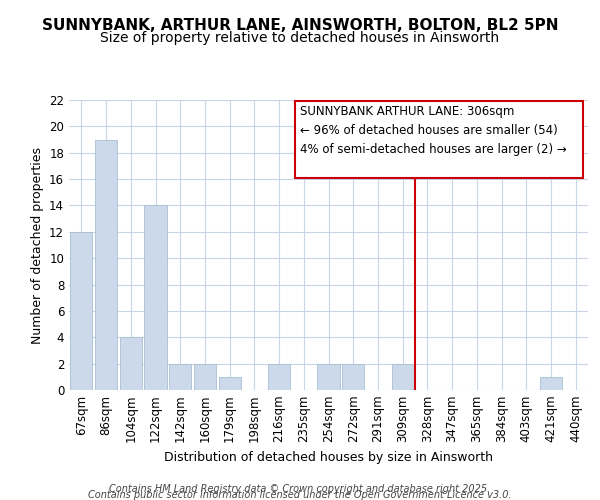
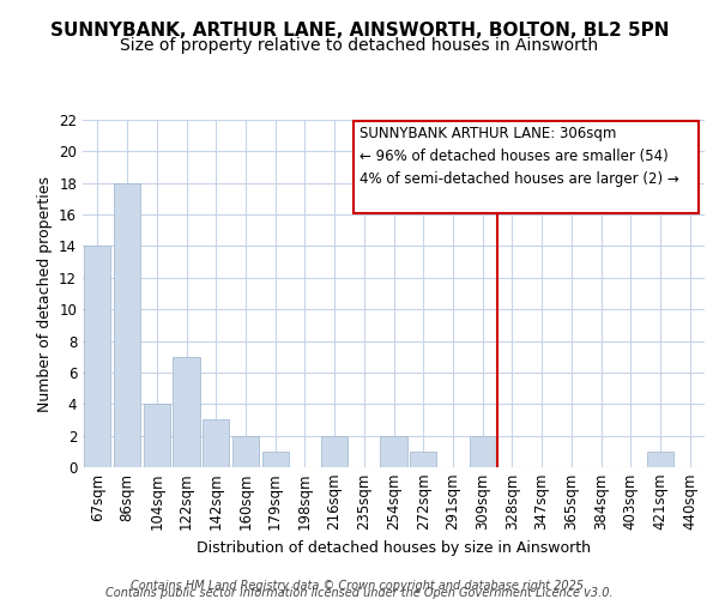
67sqm: 12 -> 14
86sqm: 19 -> 18
122sqm: 14 -> 7
142sqm: 2 -> 3
272sqm: 2 -> 1
